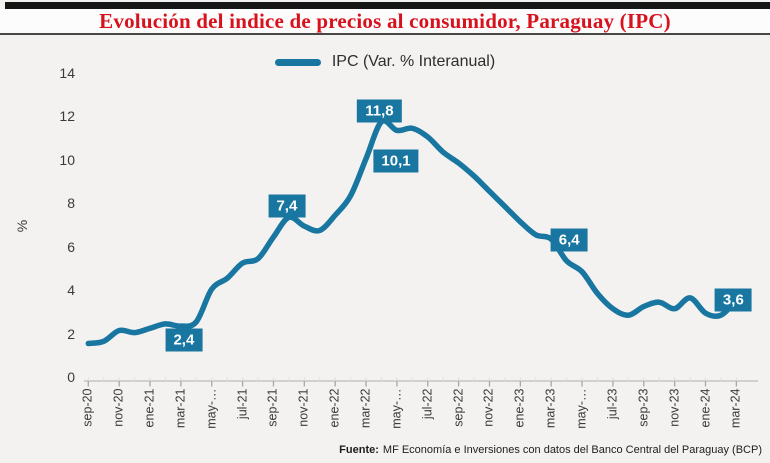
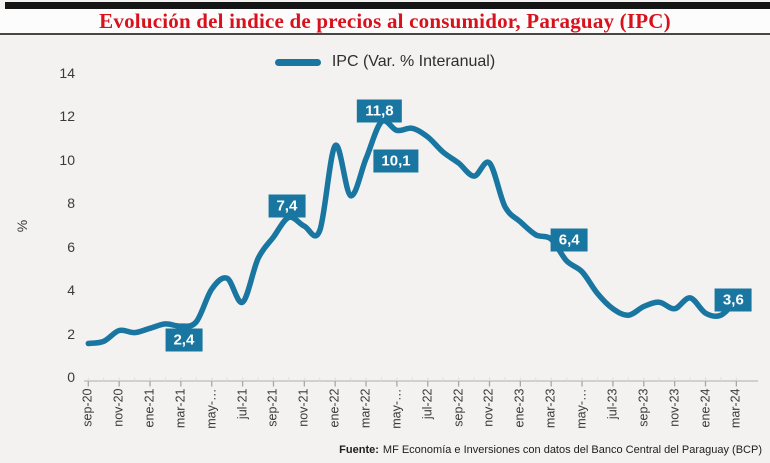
jul-21: 5.3 -> 3.5
ene-22: 7.5 -> 10.7
nov-22: 8.6 -> 9.9
